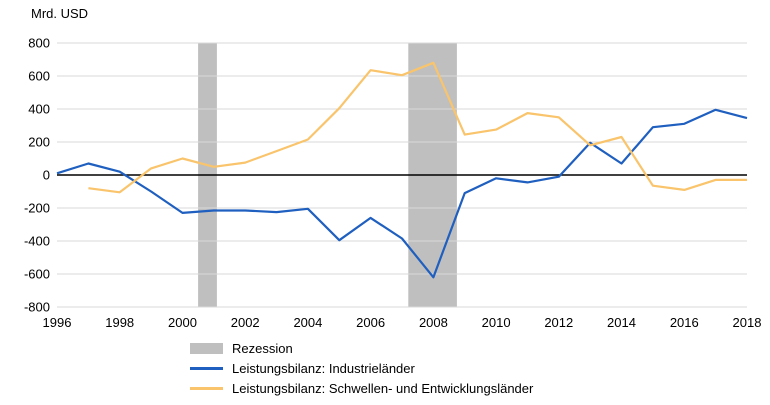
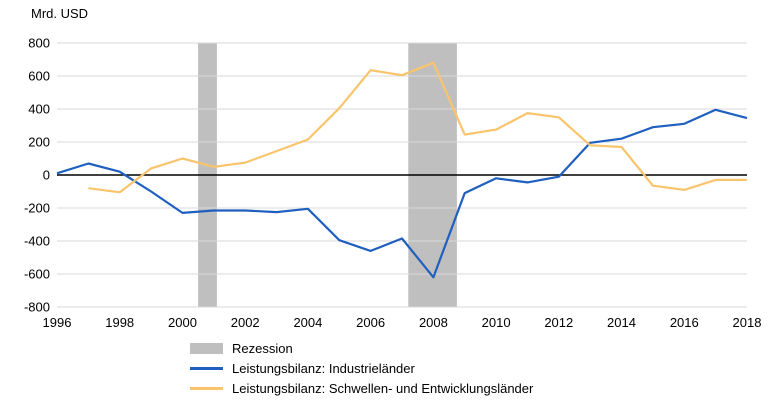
Leistungsbilanz: Industrieländer/2006: -260 -> -460
Leistungsbilanz: Industrieländer/2014: 70 -> 220
Leistungsbilanz: Schwellen- und Entwicklungsländer/2014: 230 -> 170
